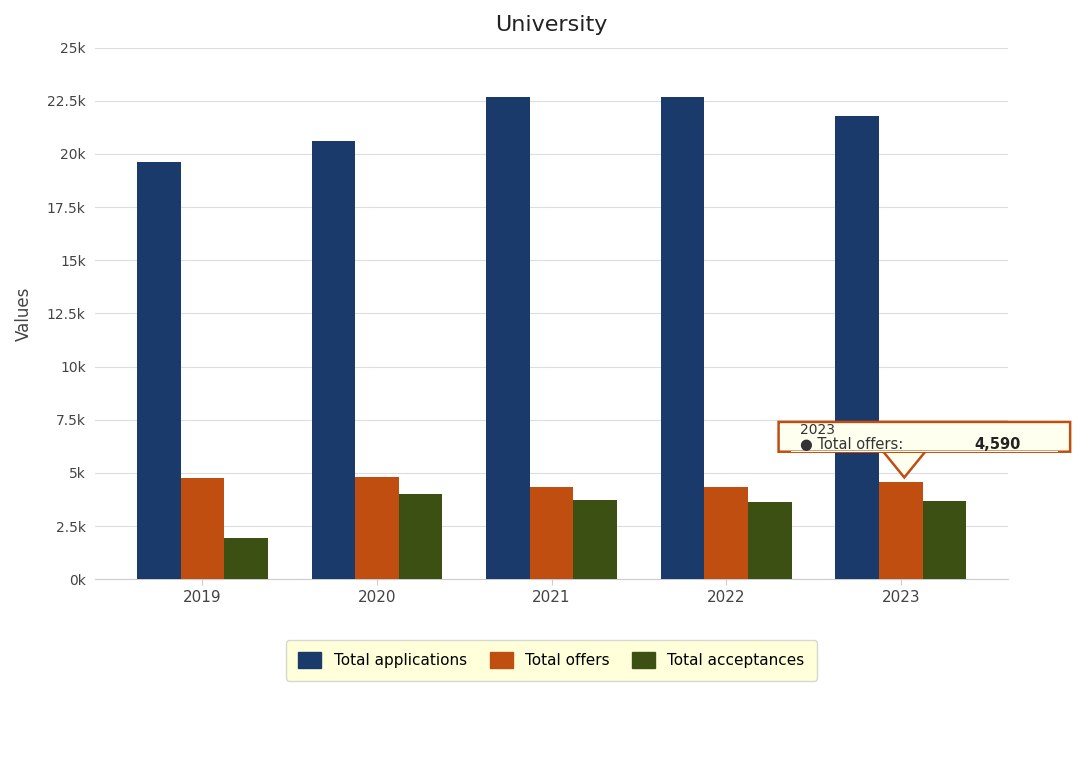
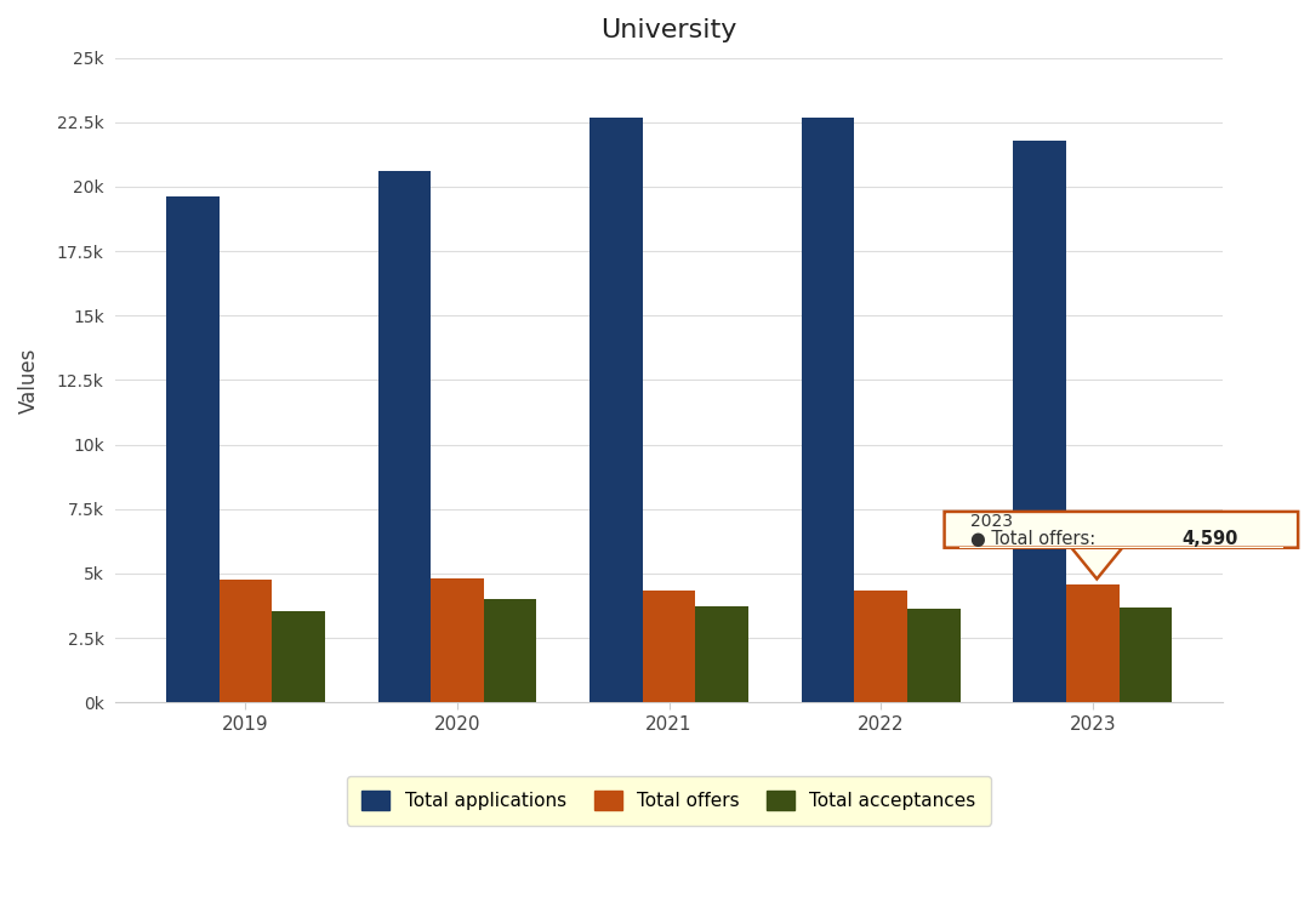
Total acceptances/2019: 1.95k -> 3.55k
